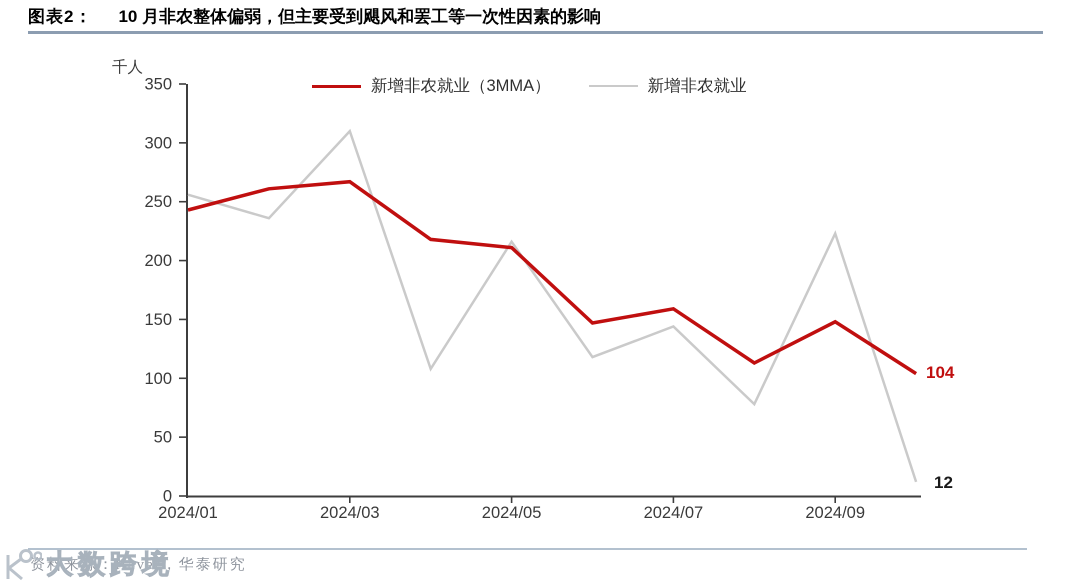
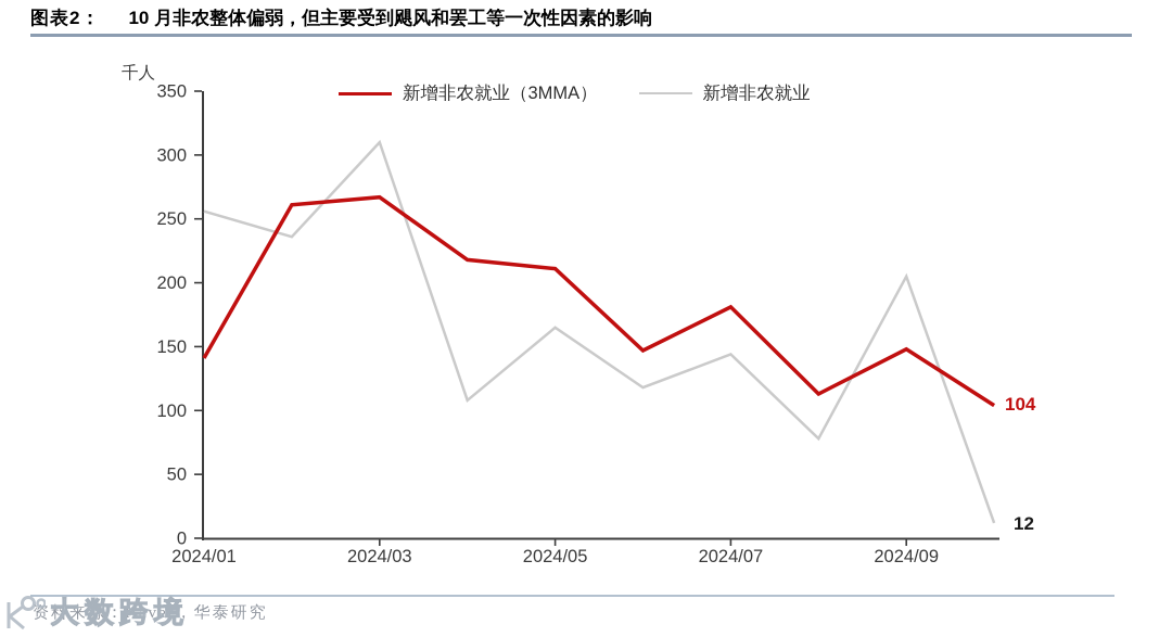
新增非农就业（3MMA）/2024/01: 243 -> 141
新增非农就业/2024/05: 216 -> 165
新增非农就业（3MMA）/2024/07: 159 -> 181
新增非农就业/2024/09: 223 -> 205
